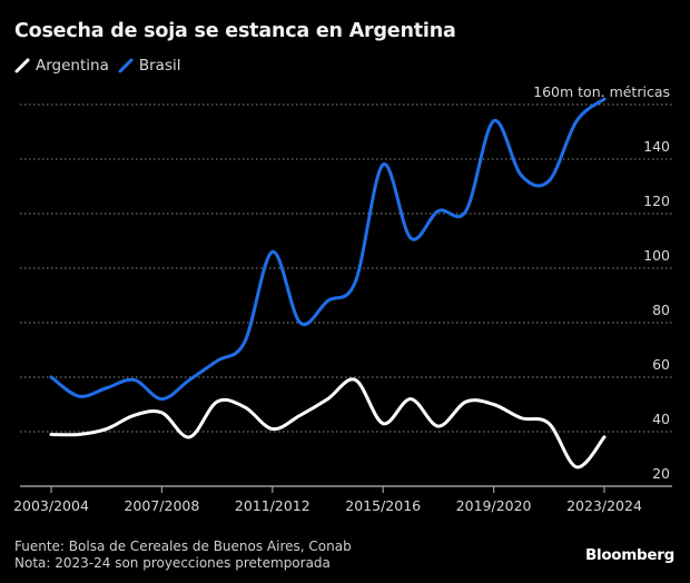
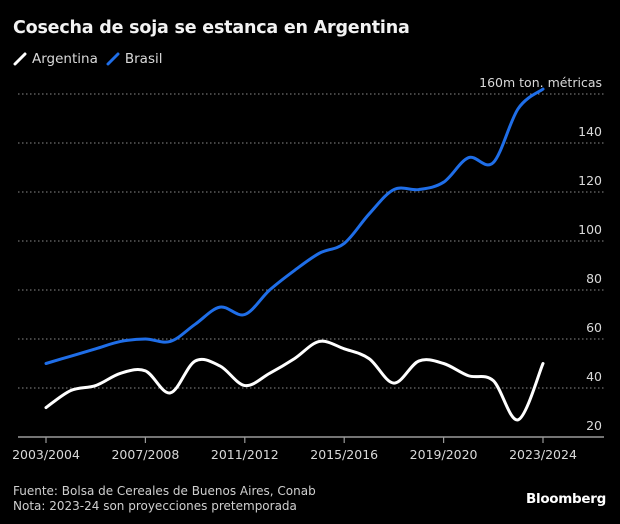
Argentina/2003/2004: 39 -> 32
Brasil/2003/2004: 60 -> 50
Brasil/2007/2008: 52 -> 60
Brasil/2011/2012: 106 -> 70
Argentina/2015/2016: 43 -> 56
Brasil/2015/2016: 138 -> 99
Brasil/2019/2020: 154 -> 124
Argentina/2023/2024: 38 -> 50
